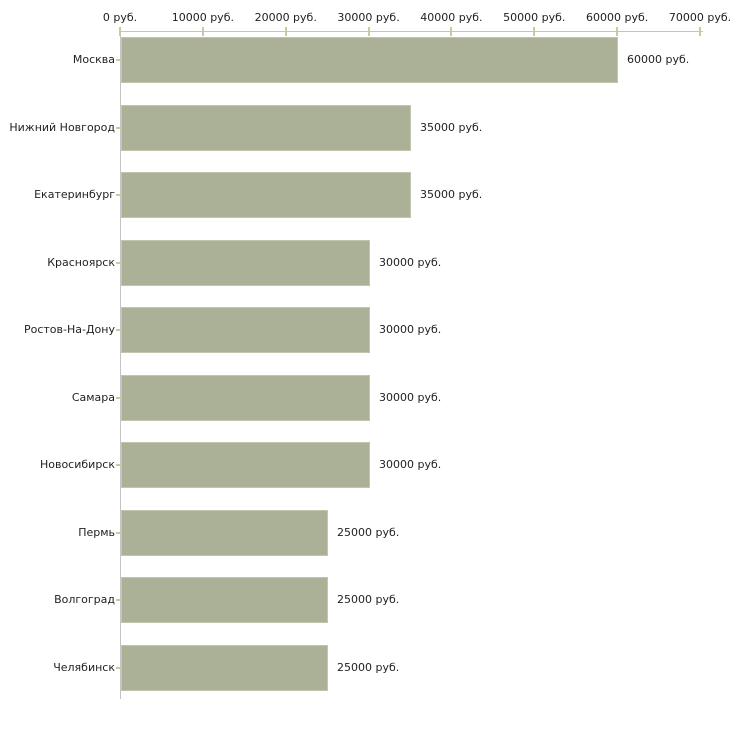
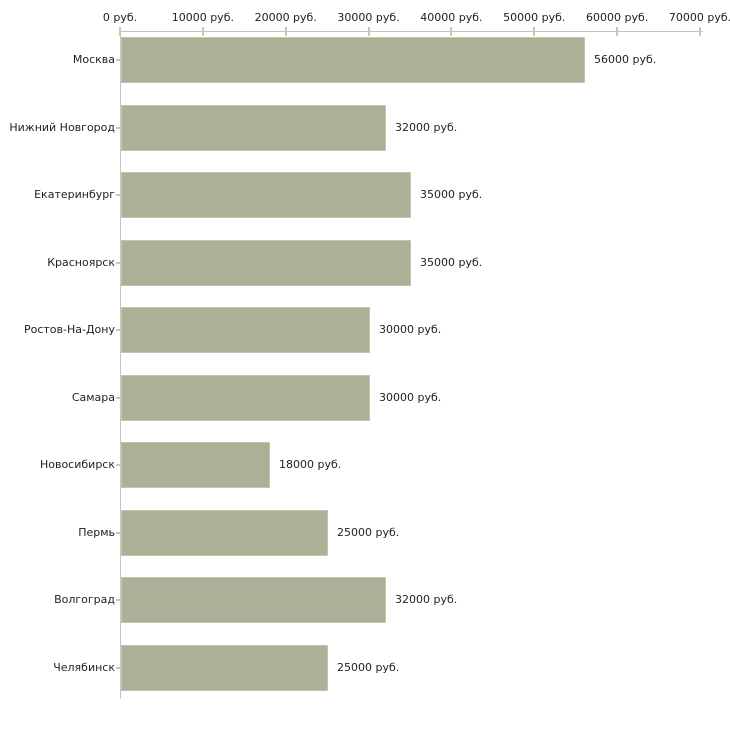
Москва: 60000 -> 56000
Нижний Новгород: 35000 -> 32000
Красноярск: 30000 -> 35000
Новосибирск: 30000 -> 18000
Волгоград: 25000 -> 32000
